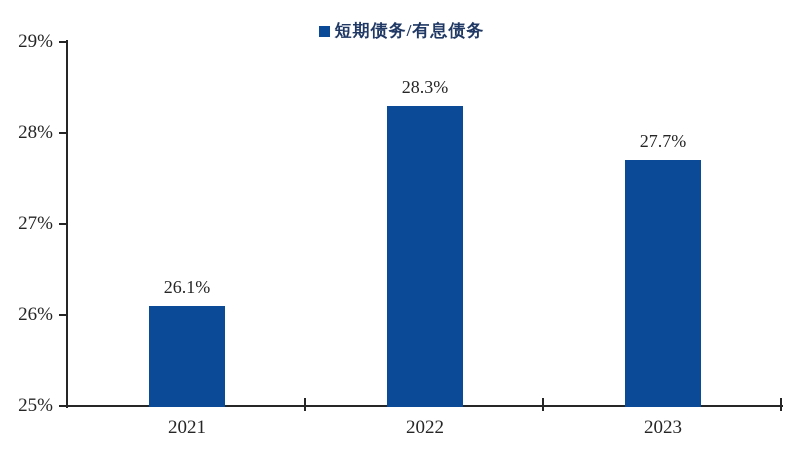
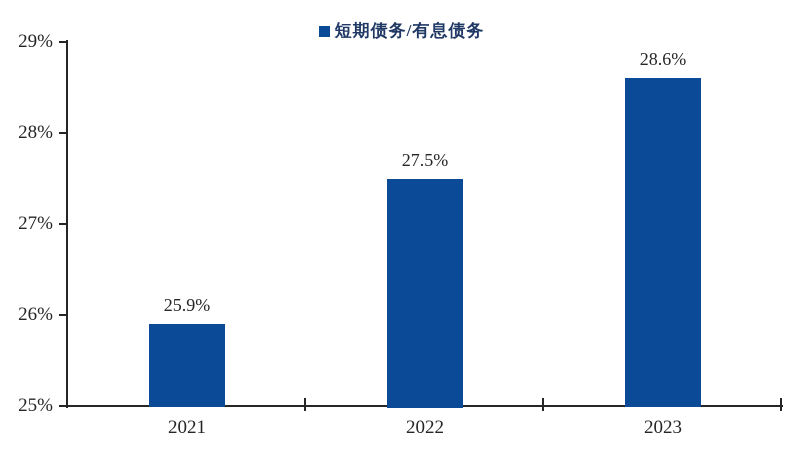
2021: 26.1% -> 25.9%
2022: 28.3% -> 27.5%
2023: 27.7% -> 28.6%
